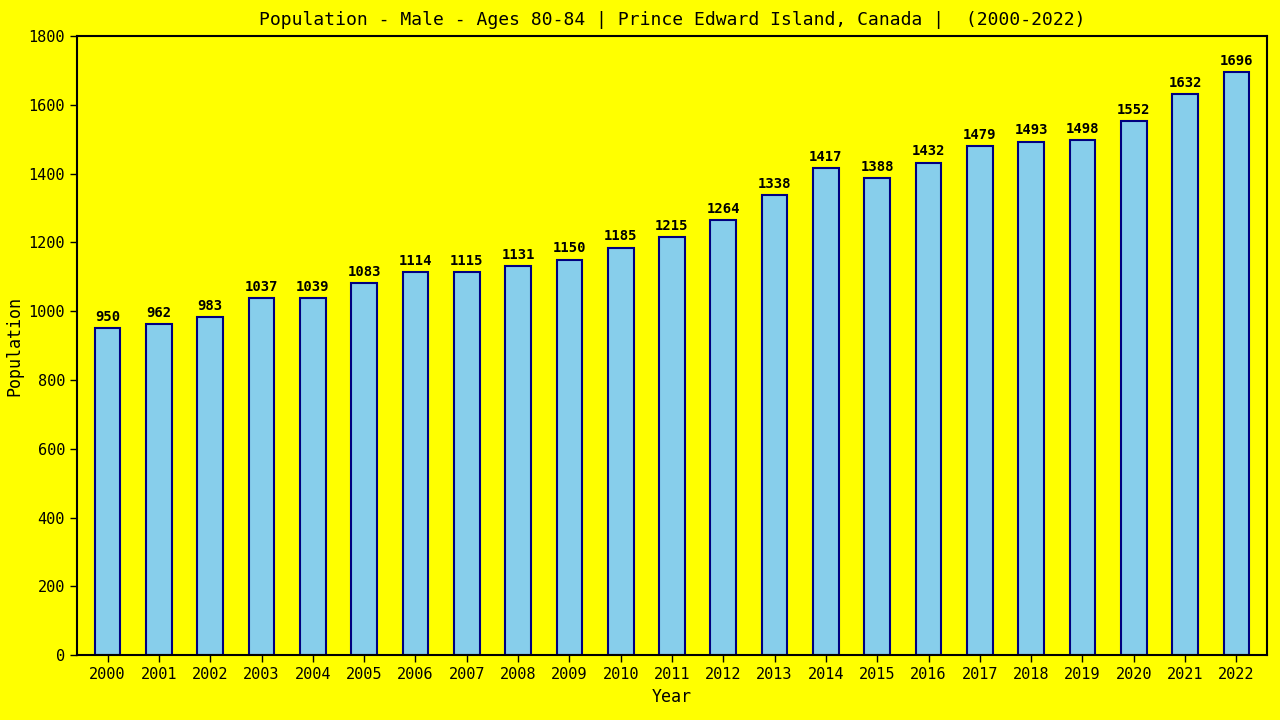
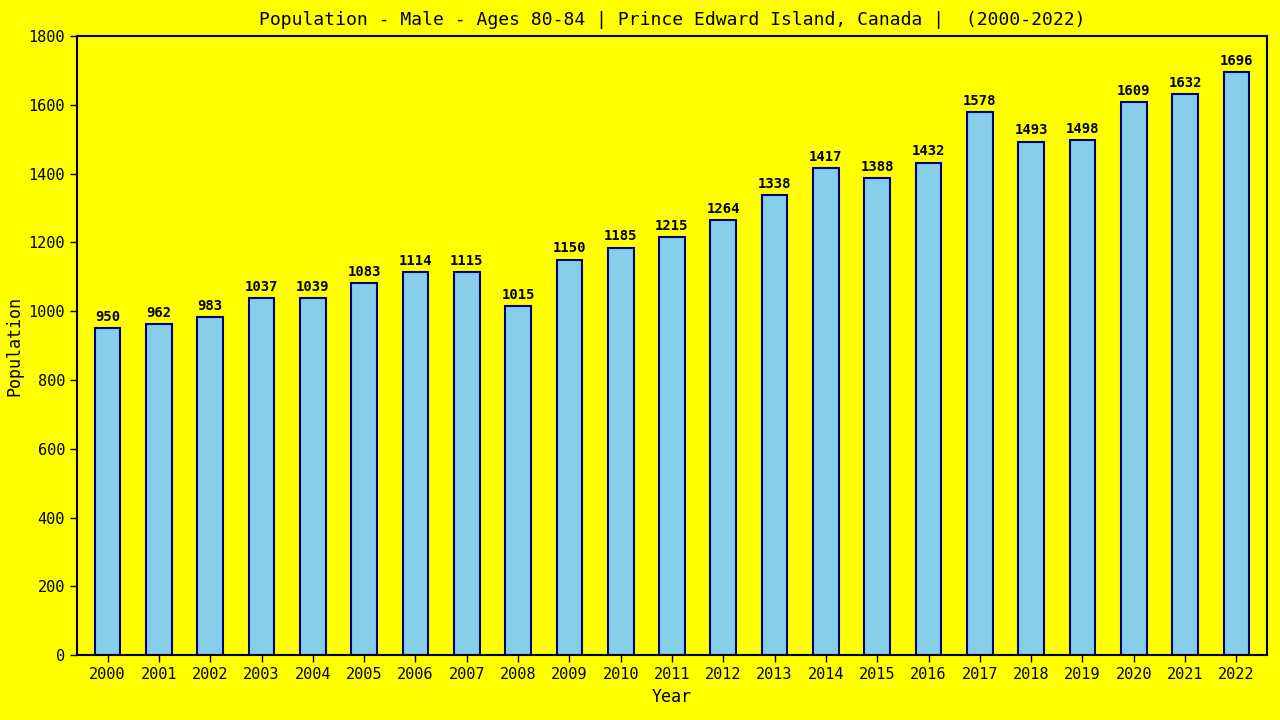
2008: 1131 -> 1015
2017: 1479 -> 1578
2020: 1552 -> 1609
